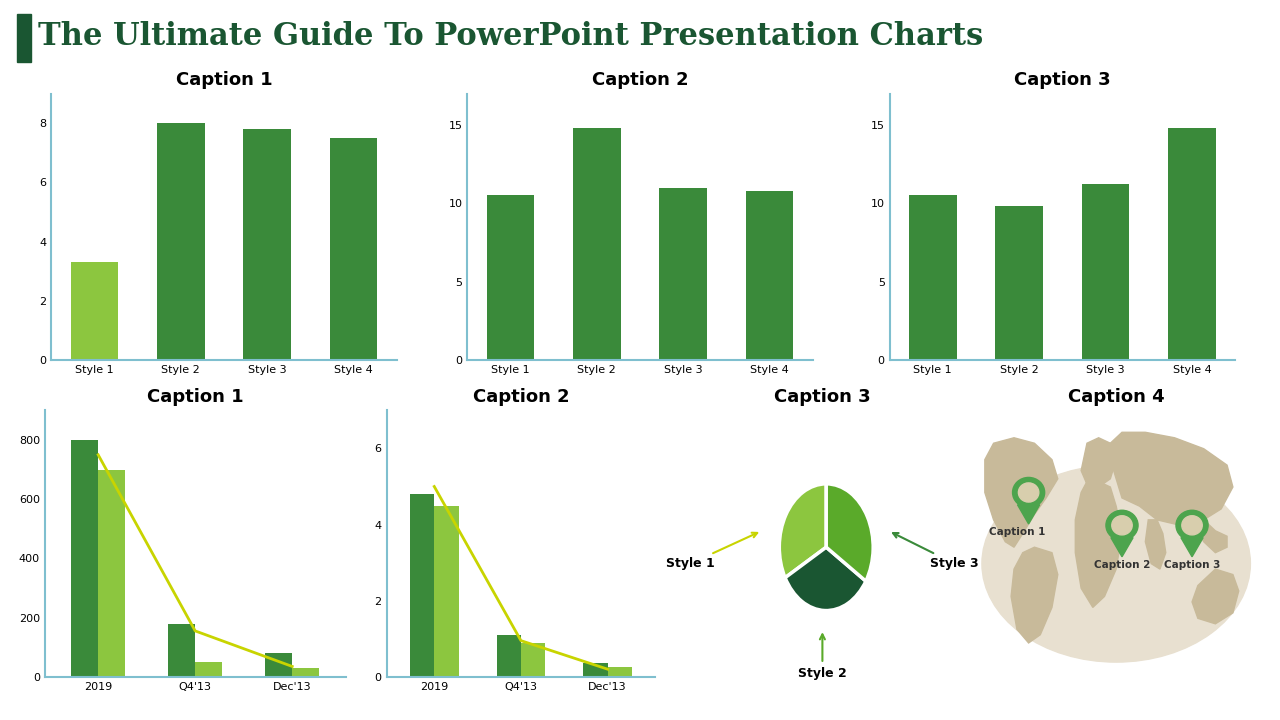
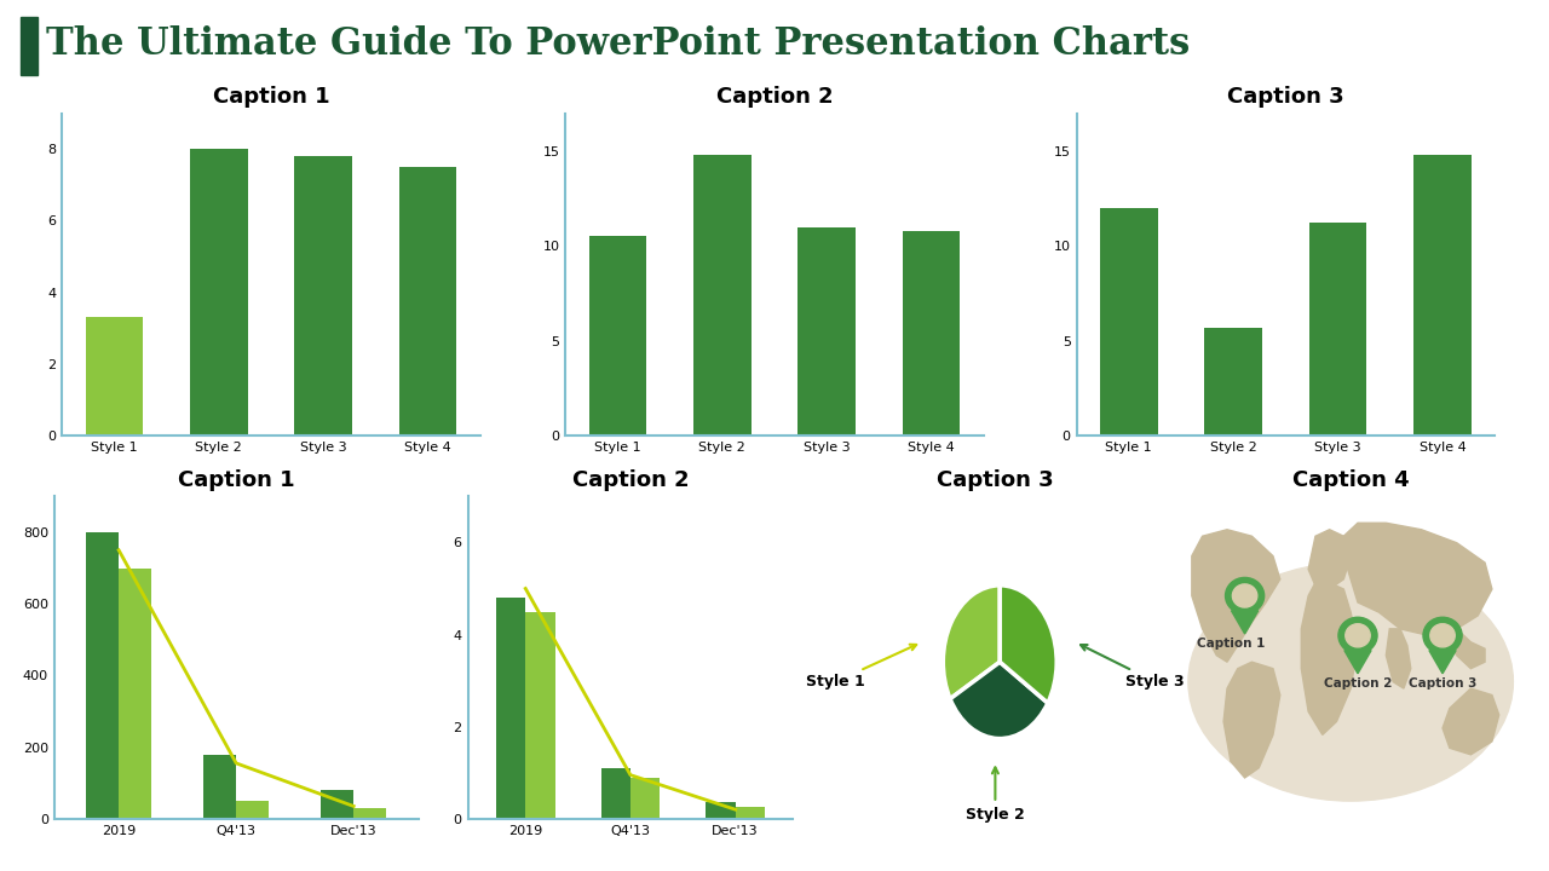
Caption 3/Style 1: 10.5 -> 12.0
Caption 3/Style 2: 9.8 -> 5.7
